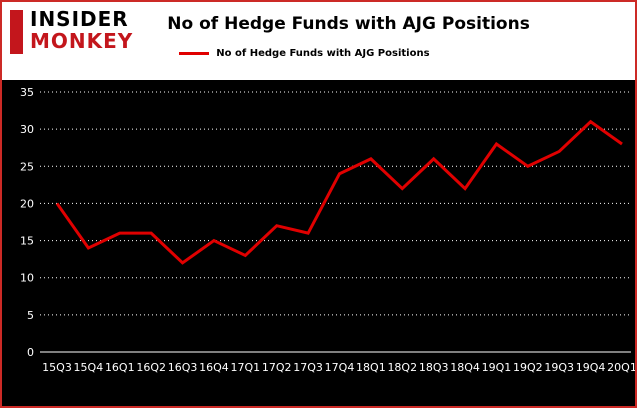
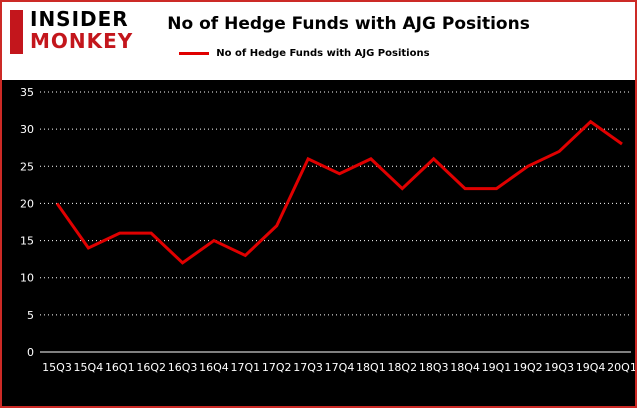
17Q3: 16 -> 26
19Q1: 28 -> 22
